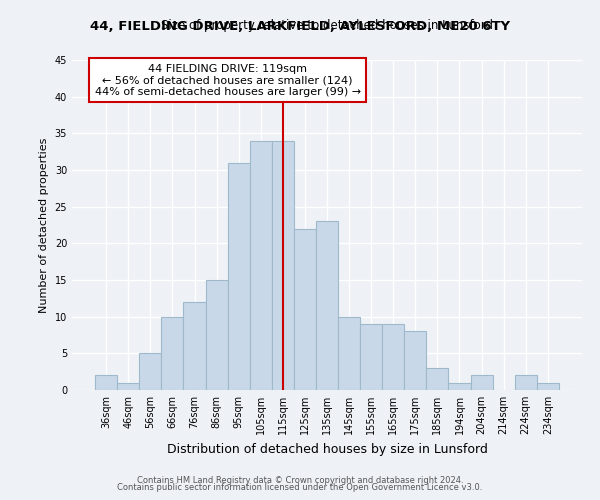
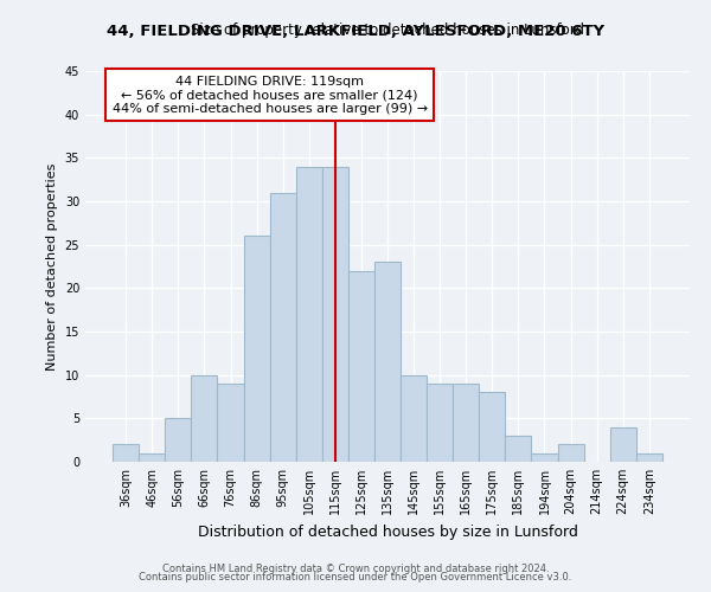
76sqm: 12 -> 9
86sqm: 15 -> 26
224sqm: 2 -> 4
